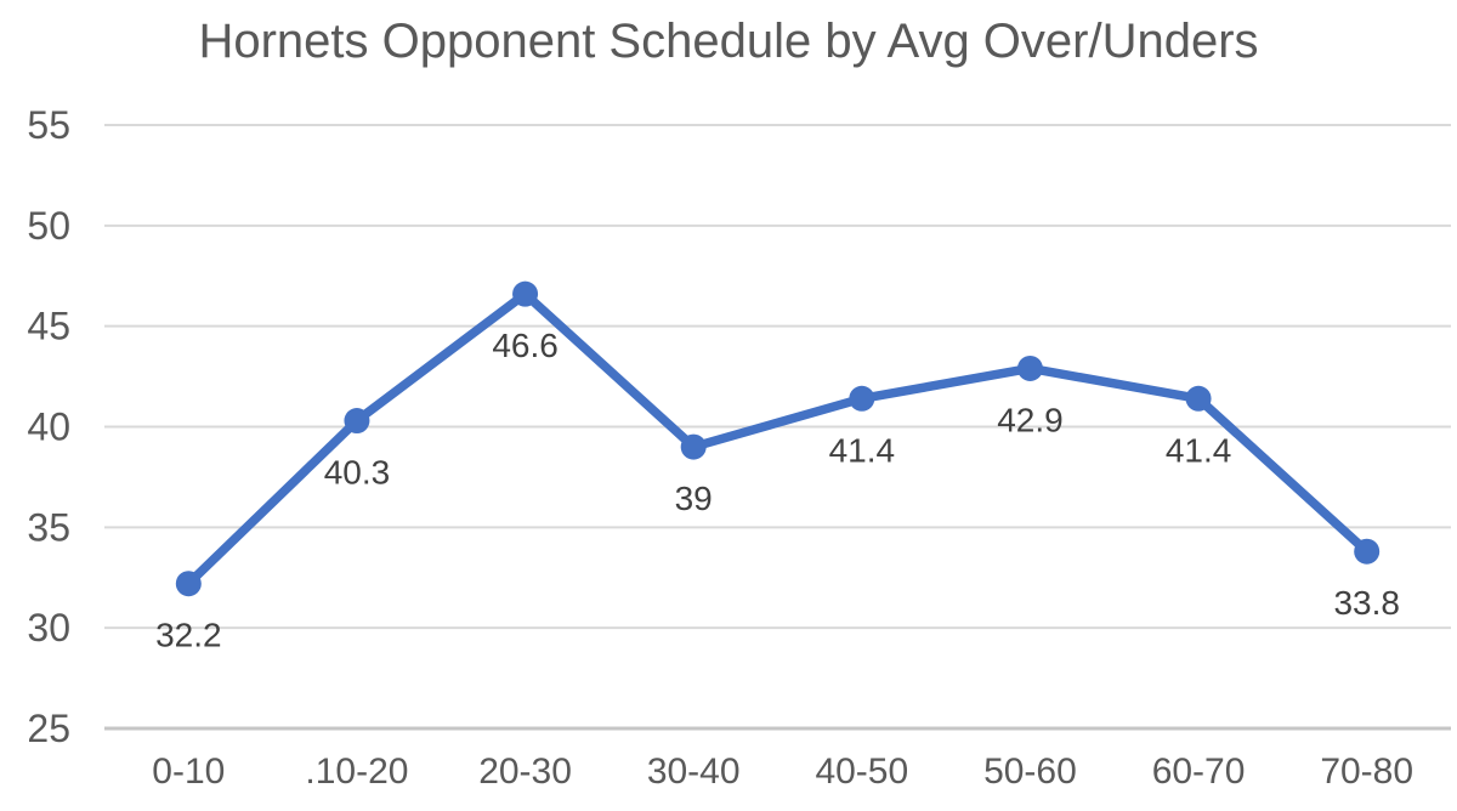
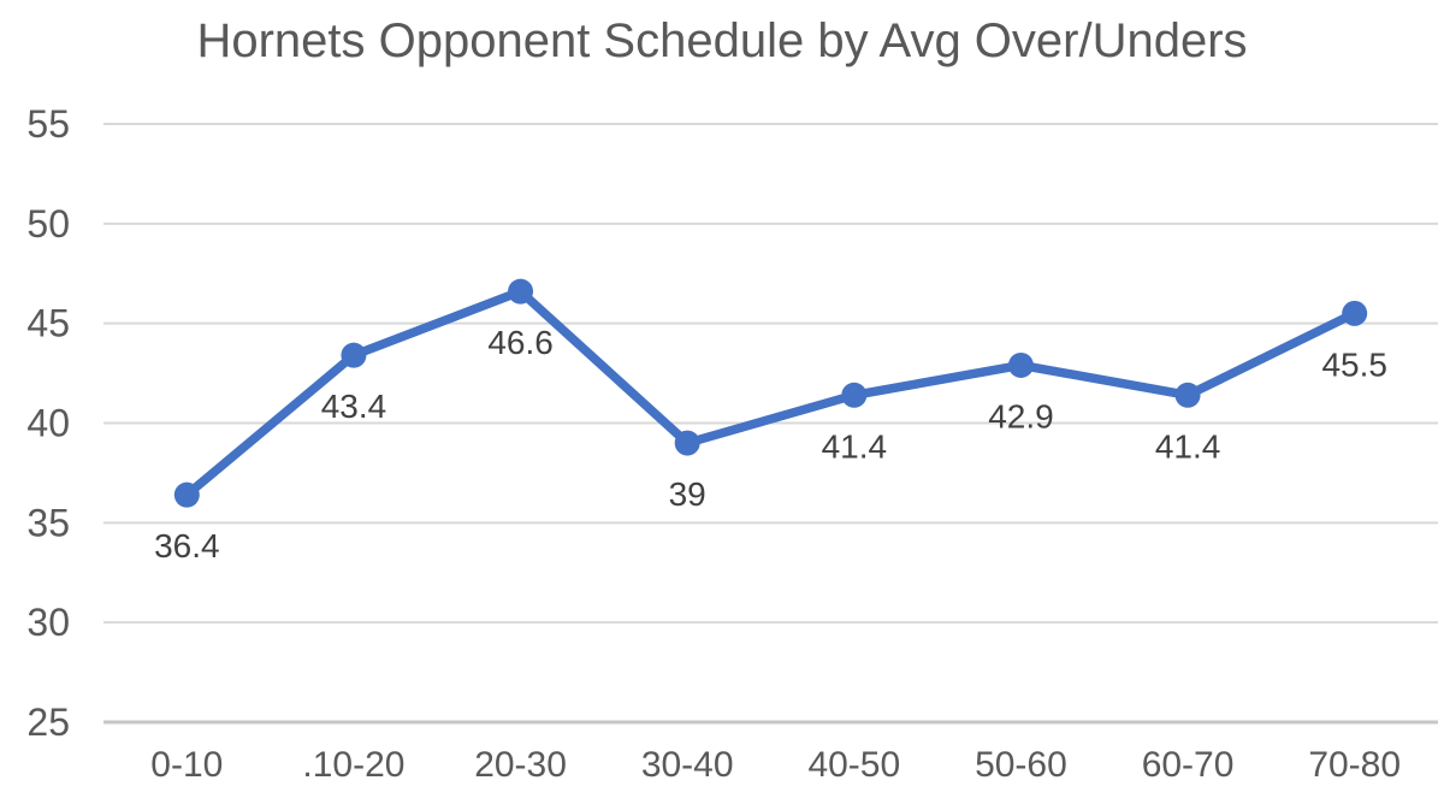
0-10: 32.2 -> 36.4
.10-20: 40.3 -> 43.4
70-80: 33.8 -> 45.5
